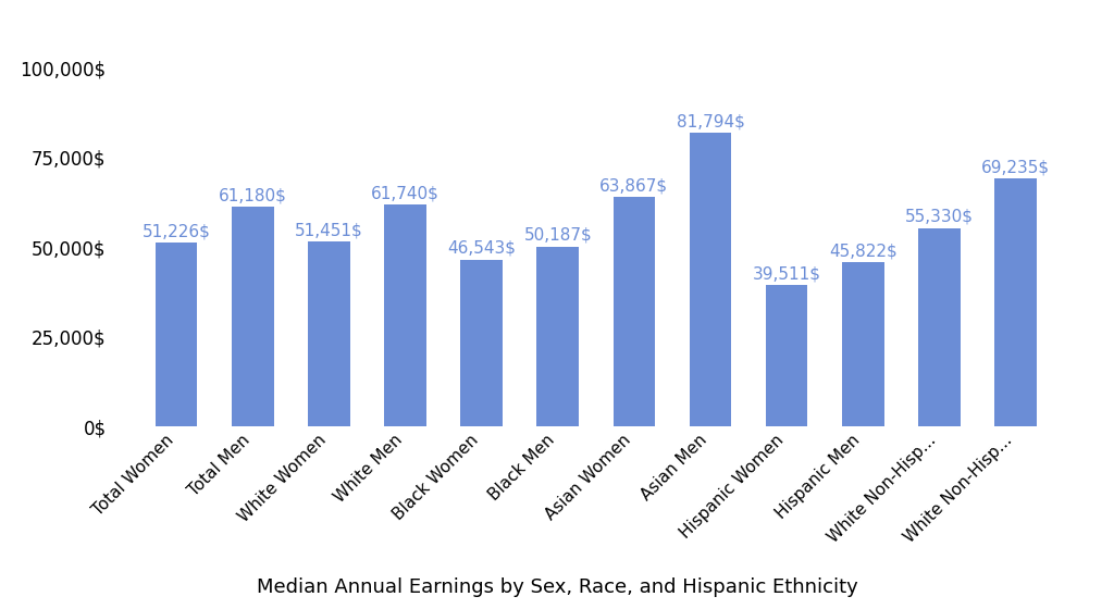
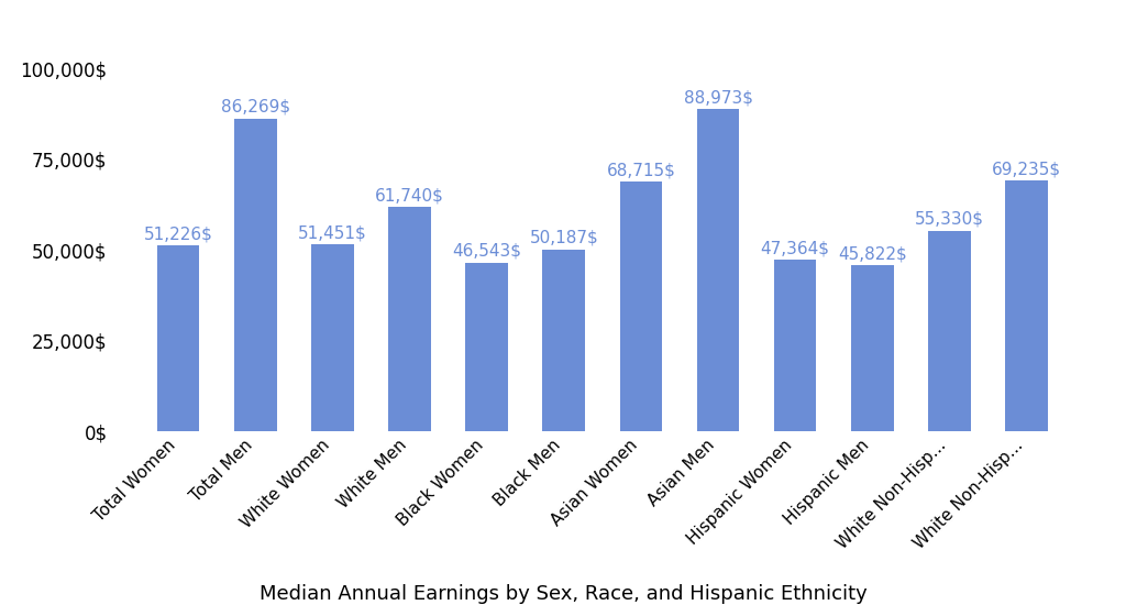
Total Men: 61,180$ -> 86,269$
Asian Women: 63,867$ -> 68,715$
Asian Men: 81,794$ -> 88,973$
Hispanic Women: 39,511$ -> 47,364$
